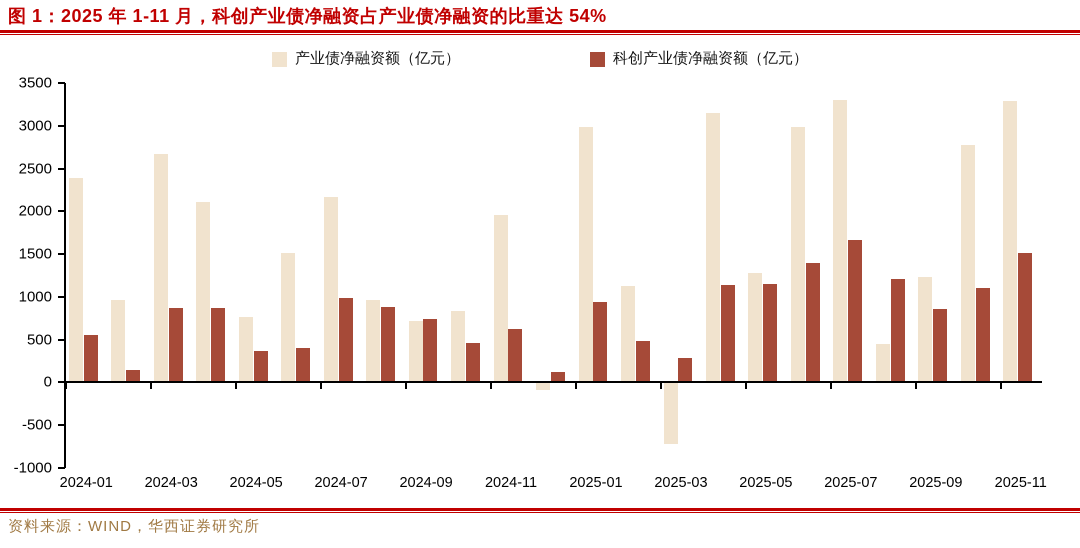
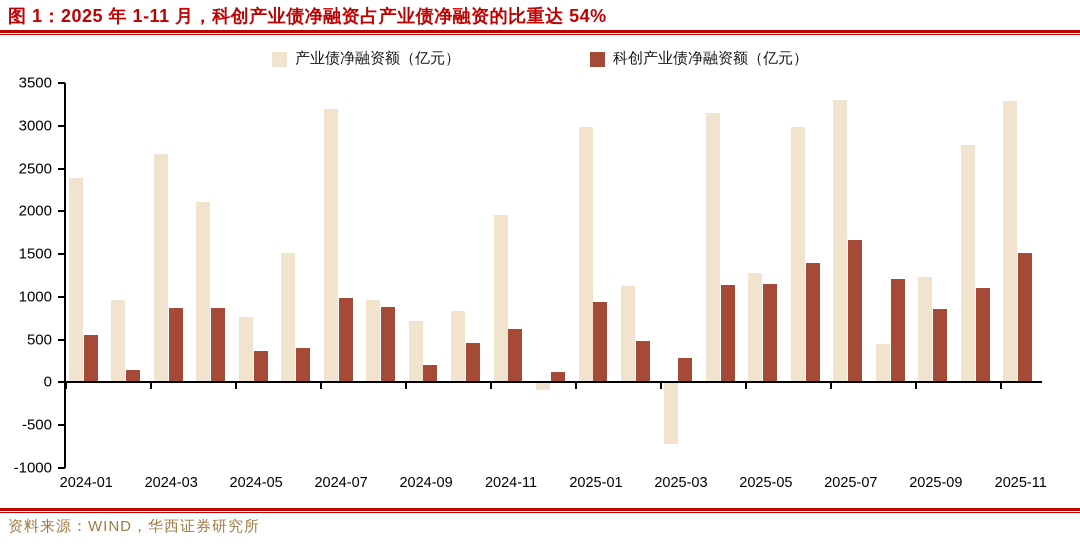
产业债净融资额（亿元）/2024-07: 2200 -> 3200
科创产业债净融资额（亿元）/2024-09: 700 -> 200
